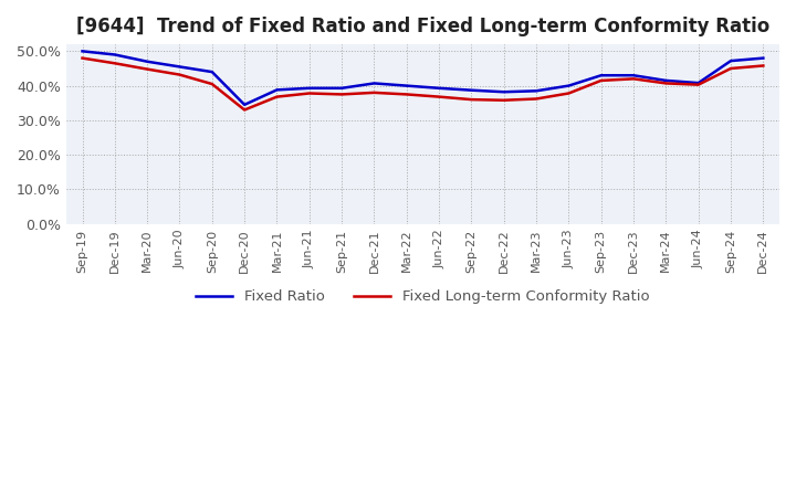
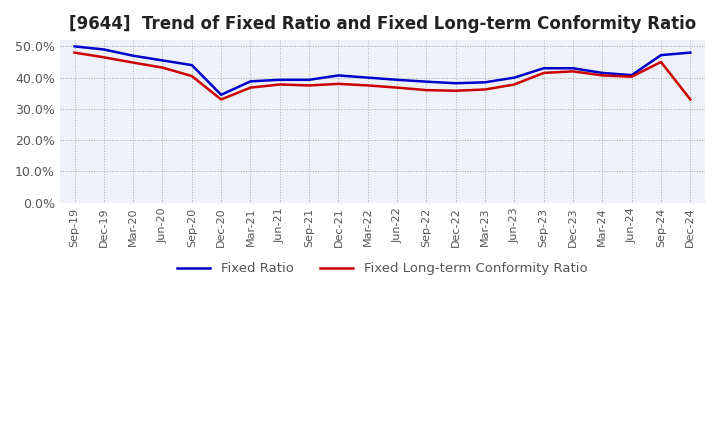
Fixed Long-term Conformity Ratio/Dec-24: 45.8% -> 33.0%
